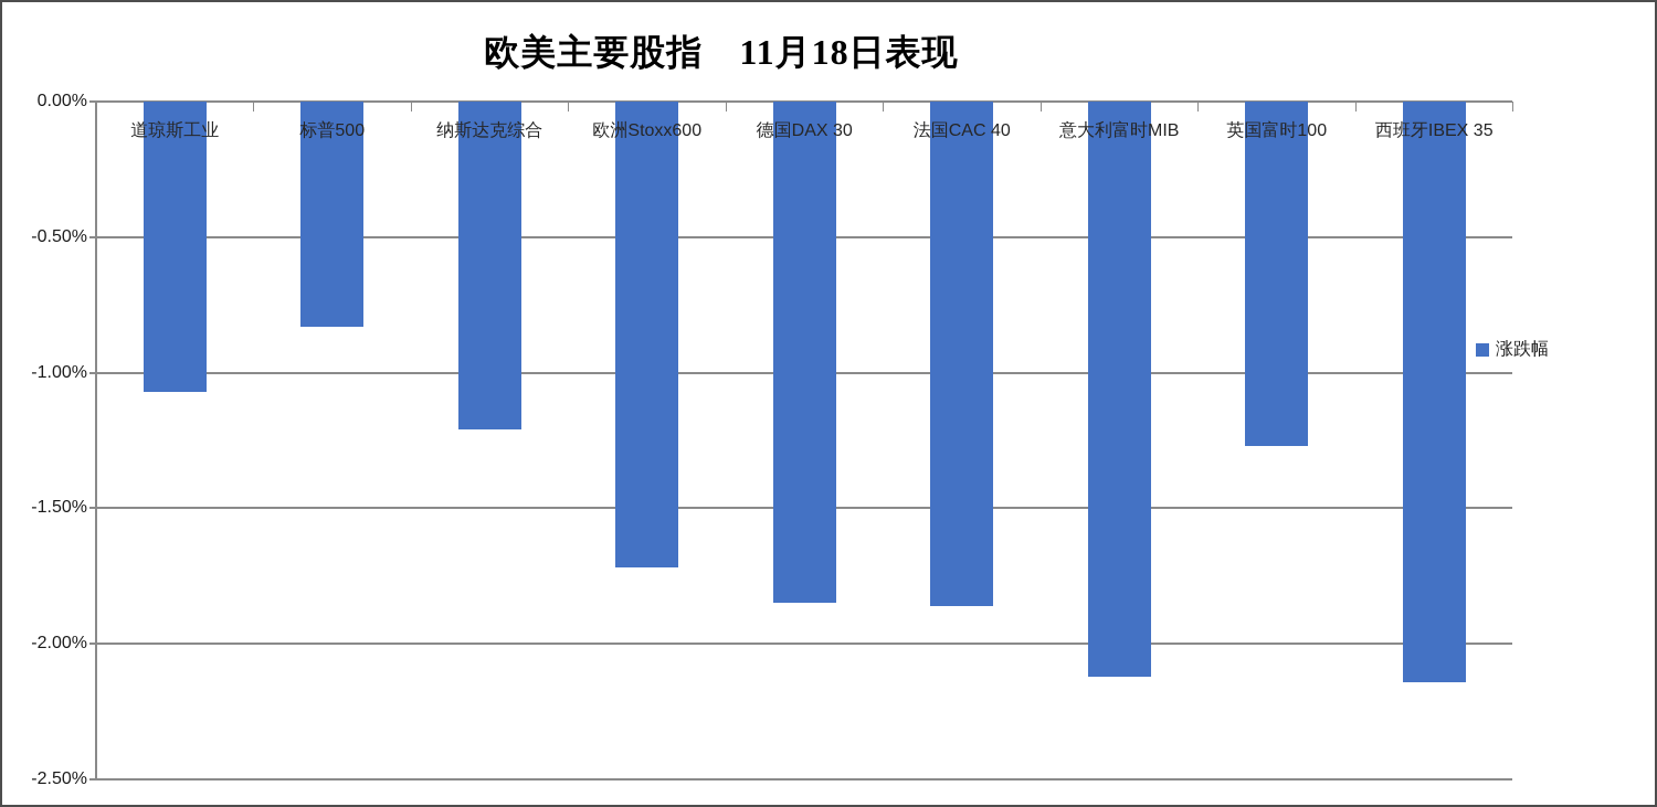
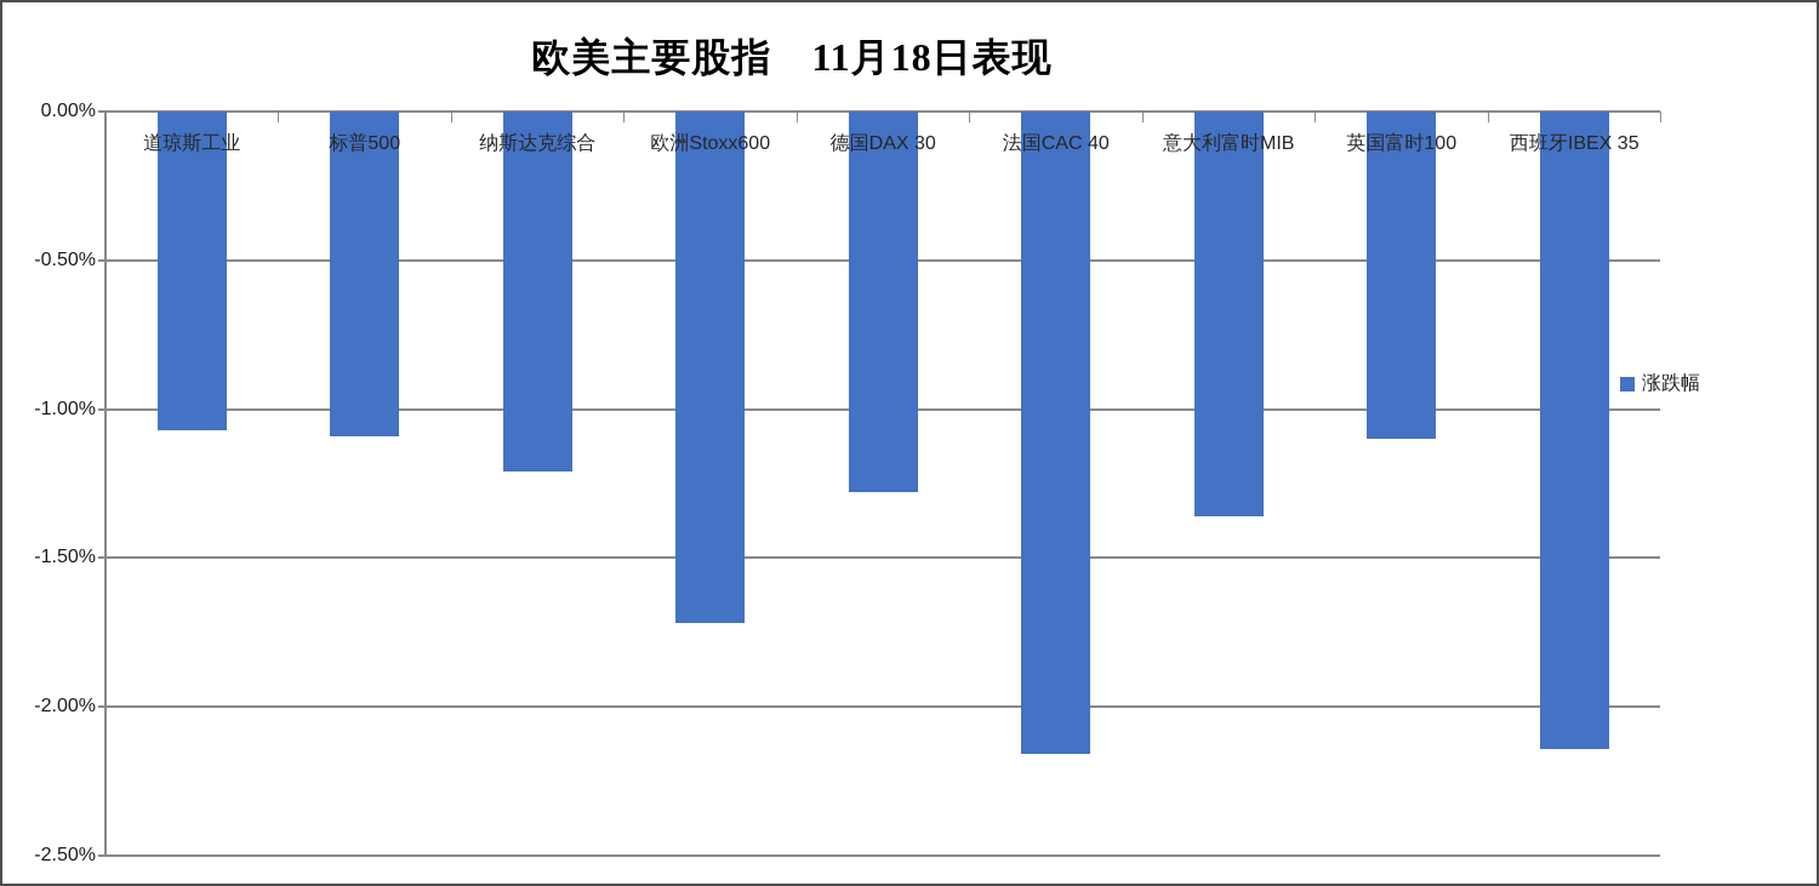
标普500: -0.83% -> -1.09%
德国DAX 30: -1.85% -> -1.28%
法国CAC 40: -1.86% -> -2.16%
意大利富时MIB: -2.12% -> -1.36%
英国富时100: -1.27% -> -1.10%
